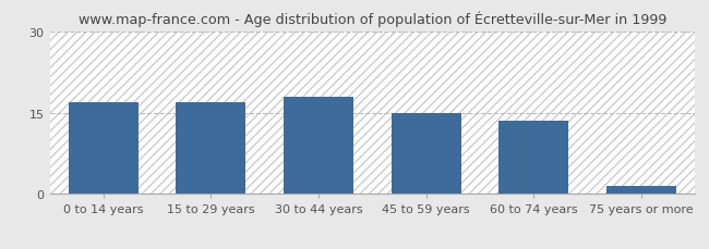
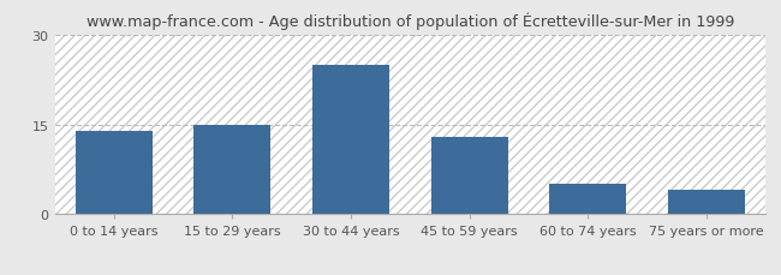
0 to 14 years: 17.0 -> 14.0
15 to 29 years: 17.0 -> 15.0
30 to 44 years: 18.0 -> 25.0
45 to 59 years: 15.0 -> 13.0
60 to 74 years: 13.5 -> 5.0
75 years or more: 1.5 -> 4.0
